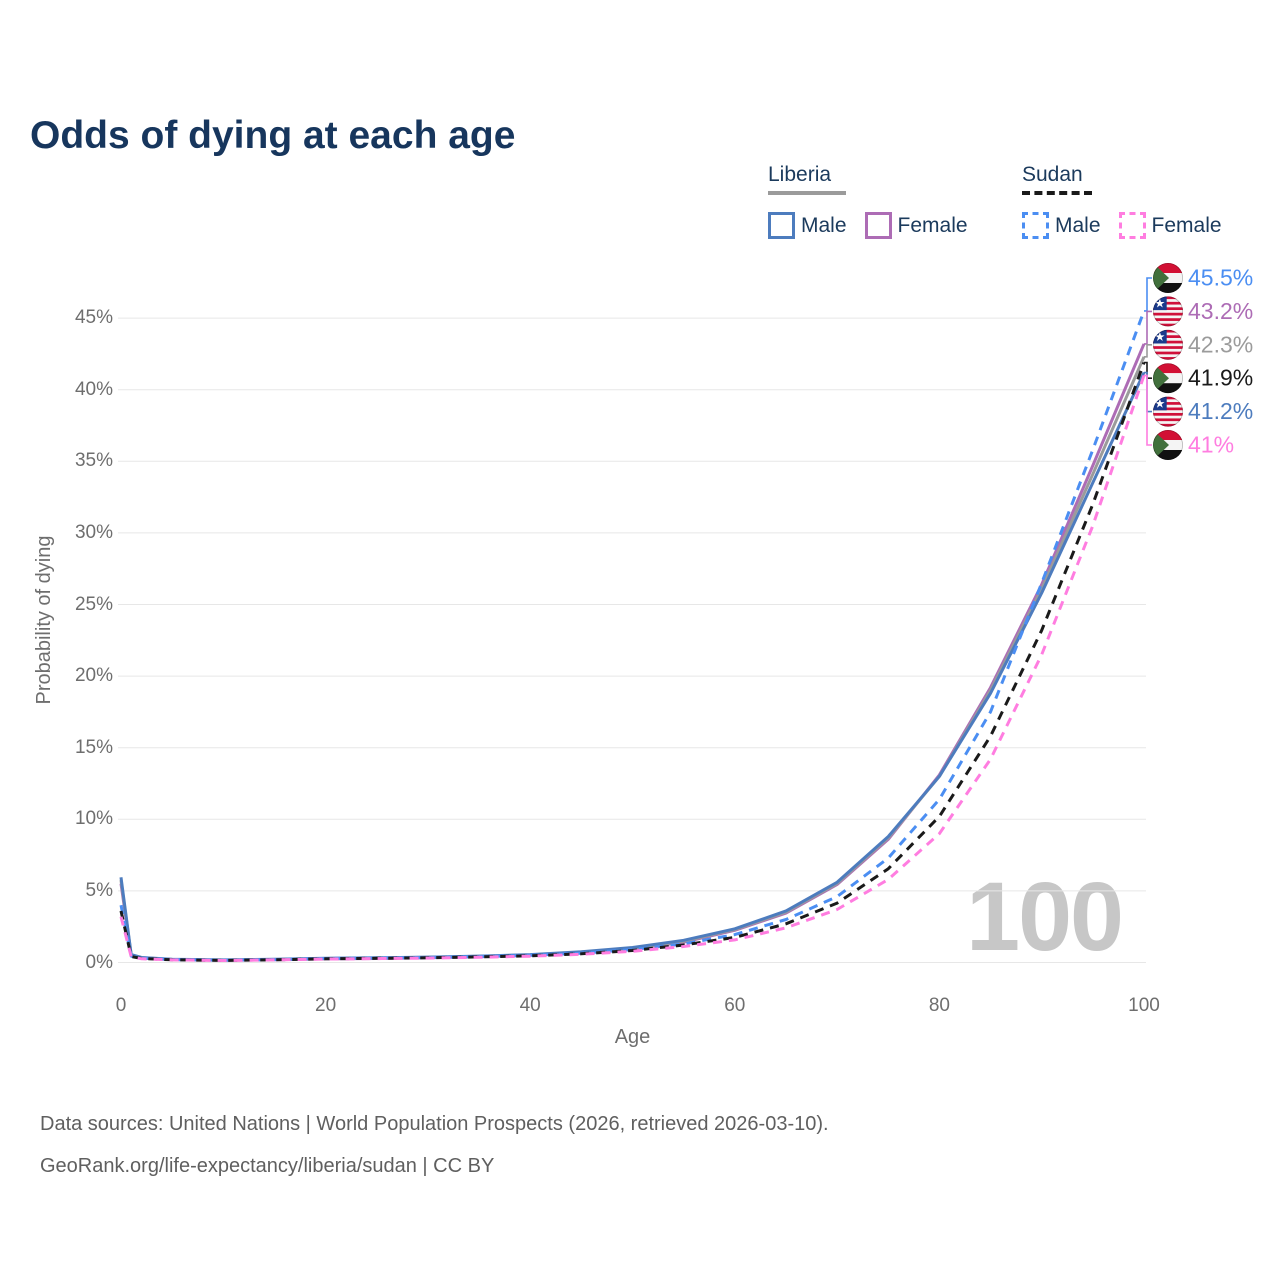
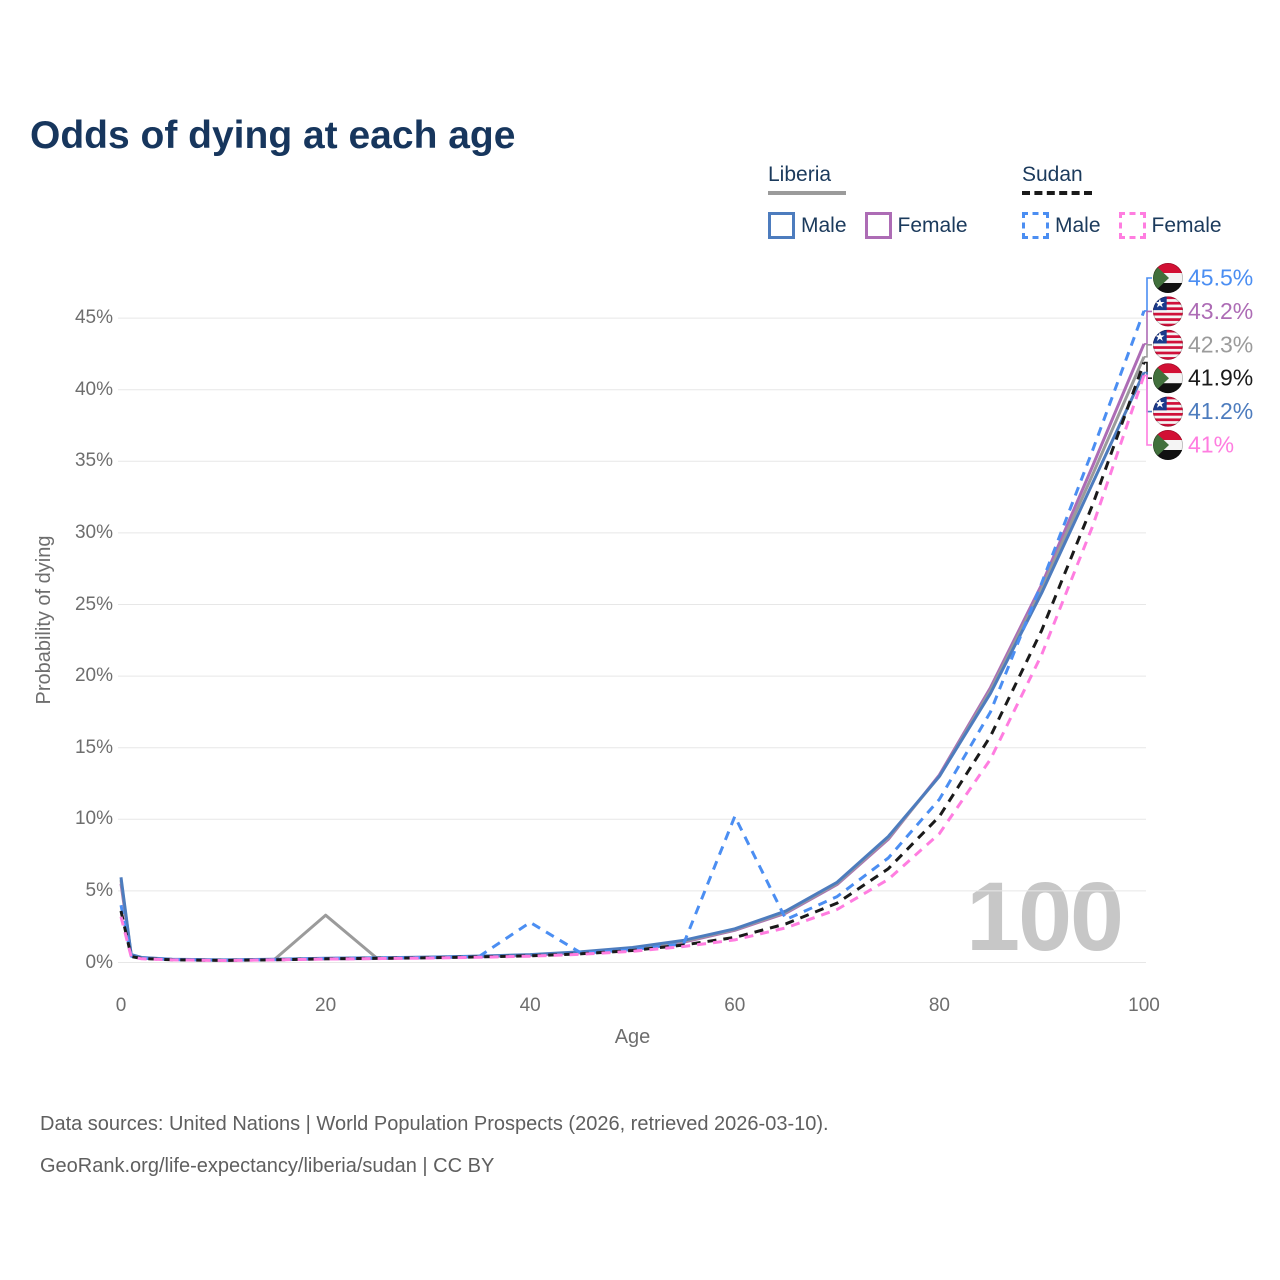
Liberia/20: 0.3% -> 3.3%
Sudan Male/40: 0.5% -> 2.8%
Sudan Male/60: 1.9% -> 10.2%
